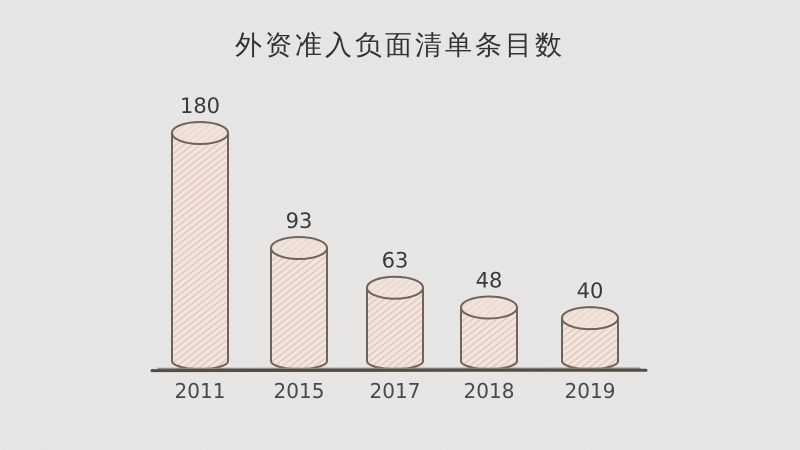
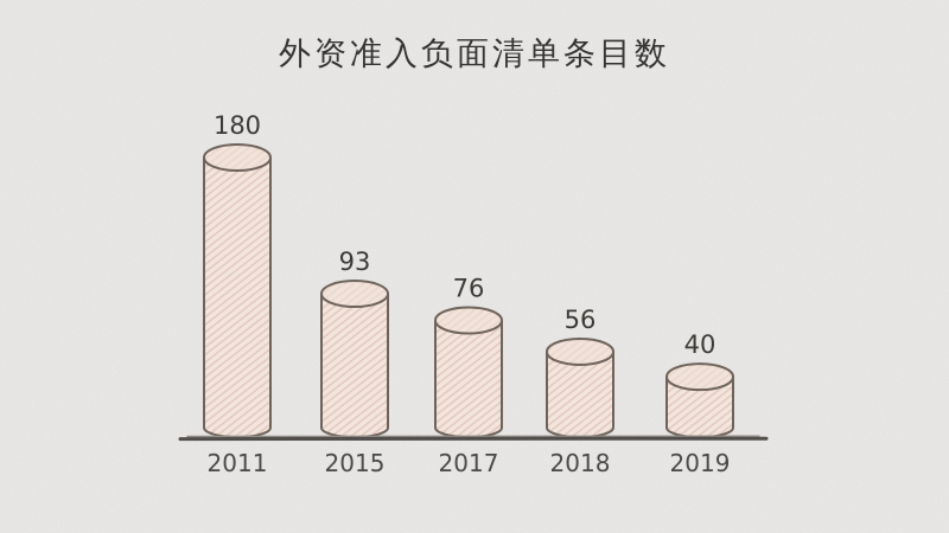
2017: 63 -> 76
2018: 48 -> 56
